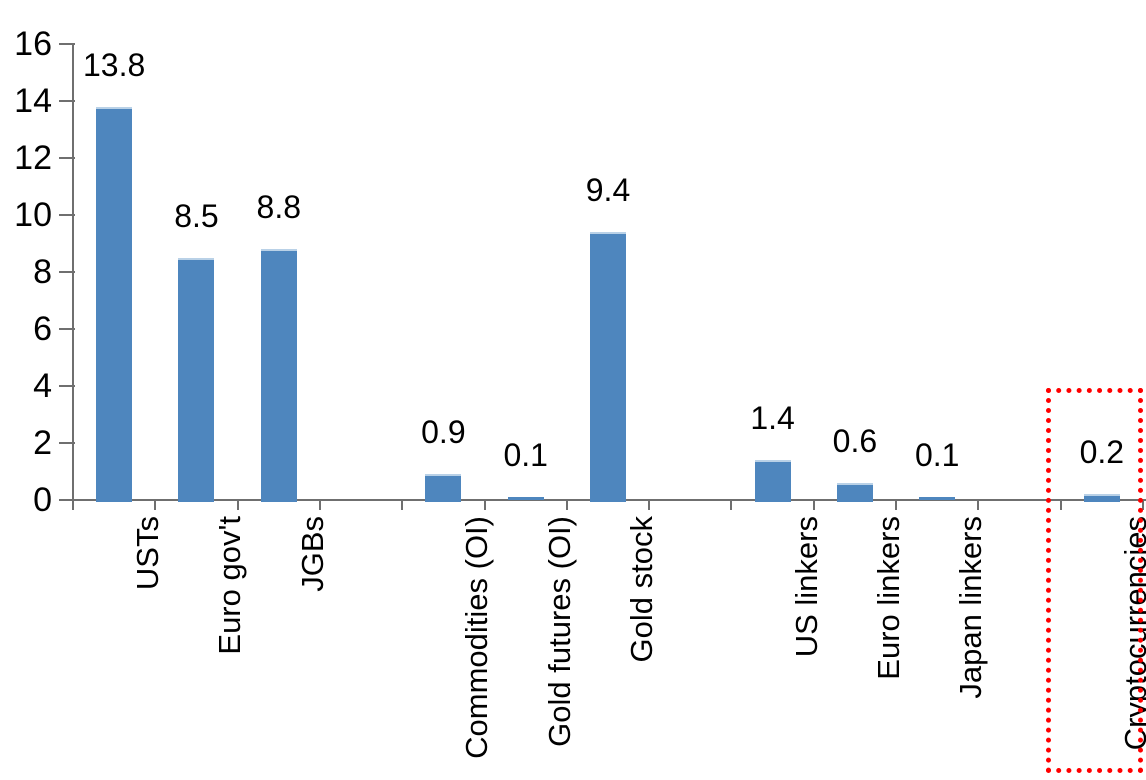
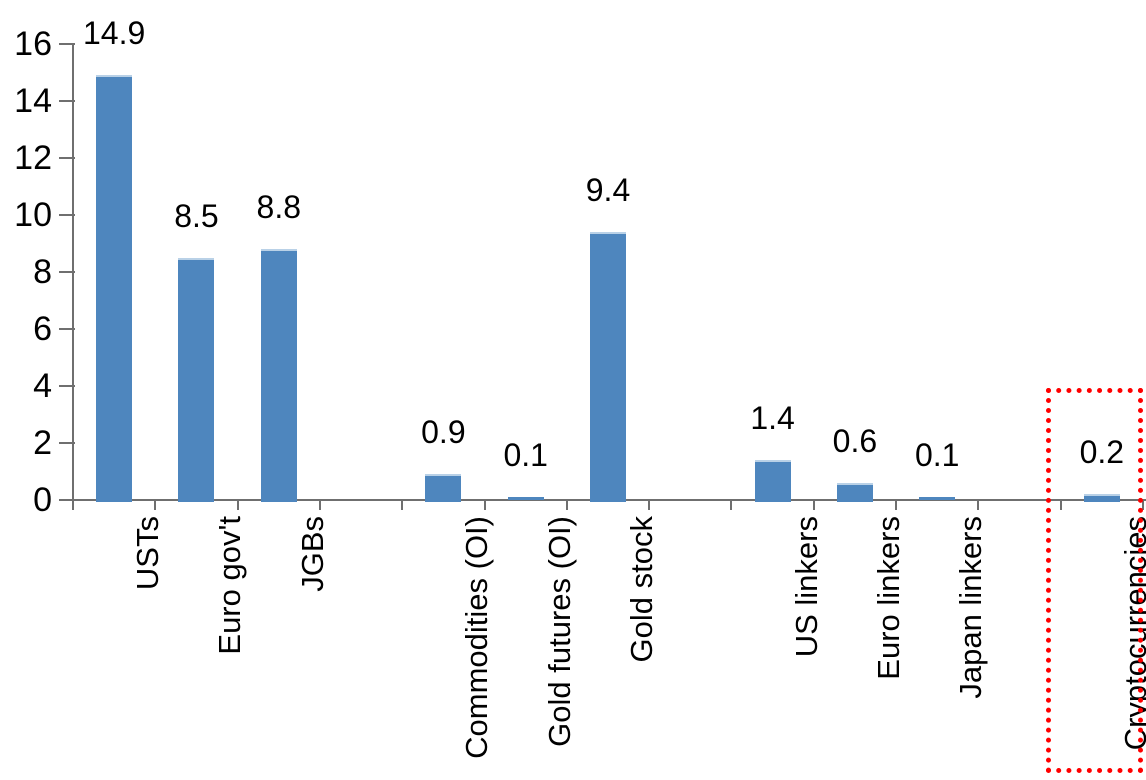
USTs: 13.8 -> 14.9
